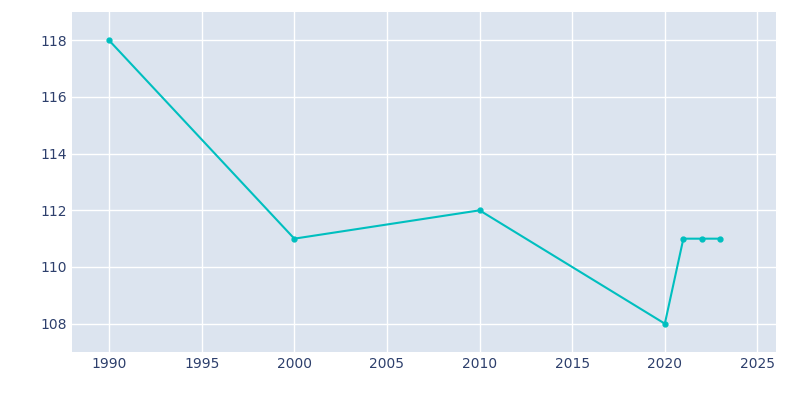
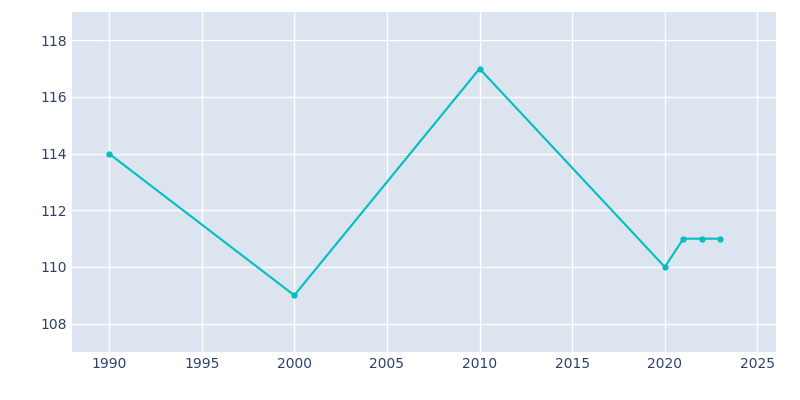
1990: 118 -> 114
2000: 111 -> 109
2010: 112 -> 117
2020: 108 -> 110
